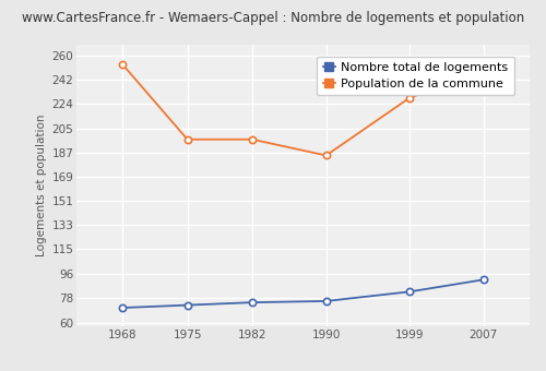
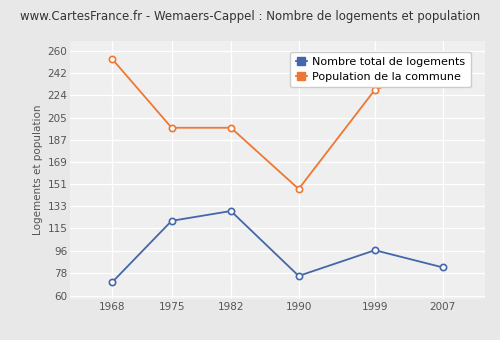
Nombre total de logements/1975: 73 -> 121
Nombre total de logements/1982: 75 -> 129
Population de la commune/1990: 185 -> 147
Nombre total de logements/1999: 83 -> 97
Nombre total de logements/2007: 92 -> 83
